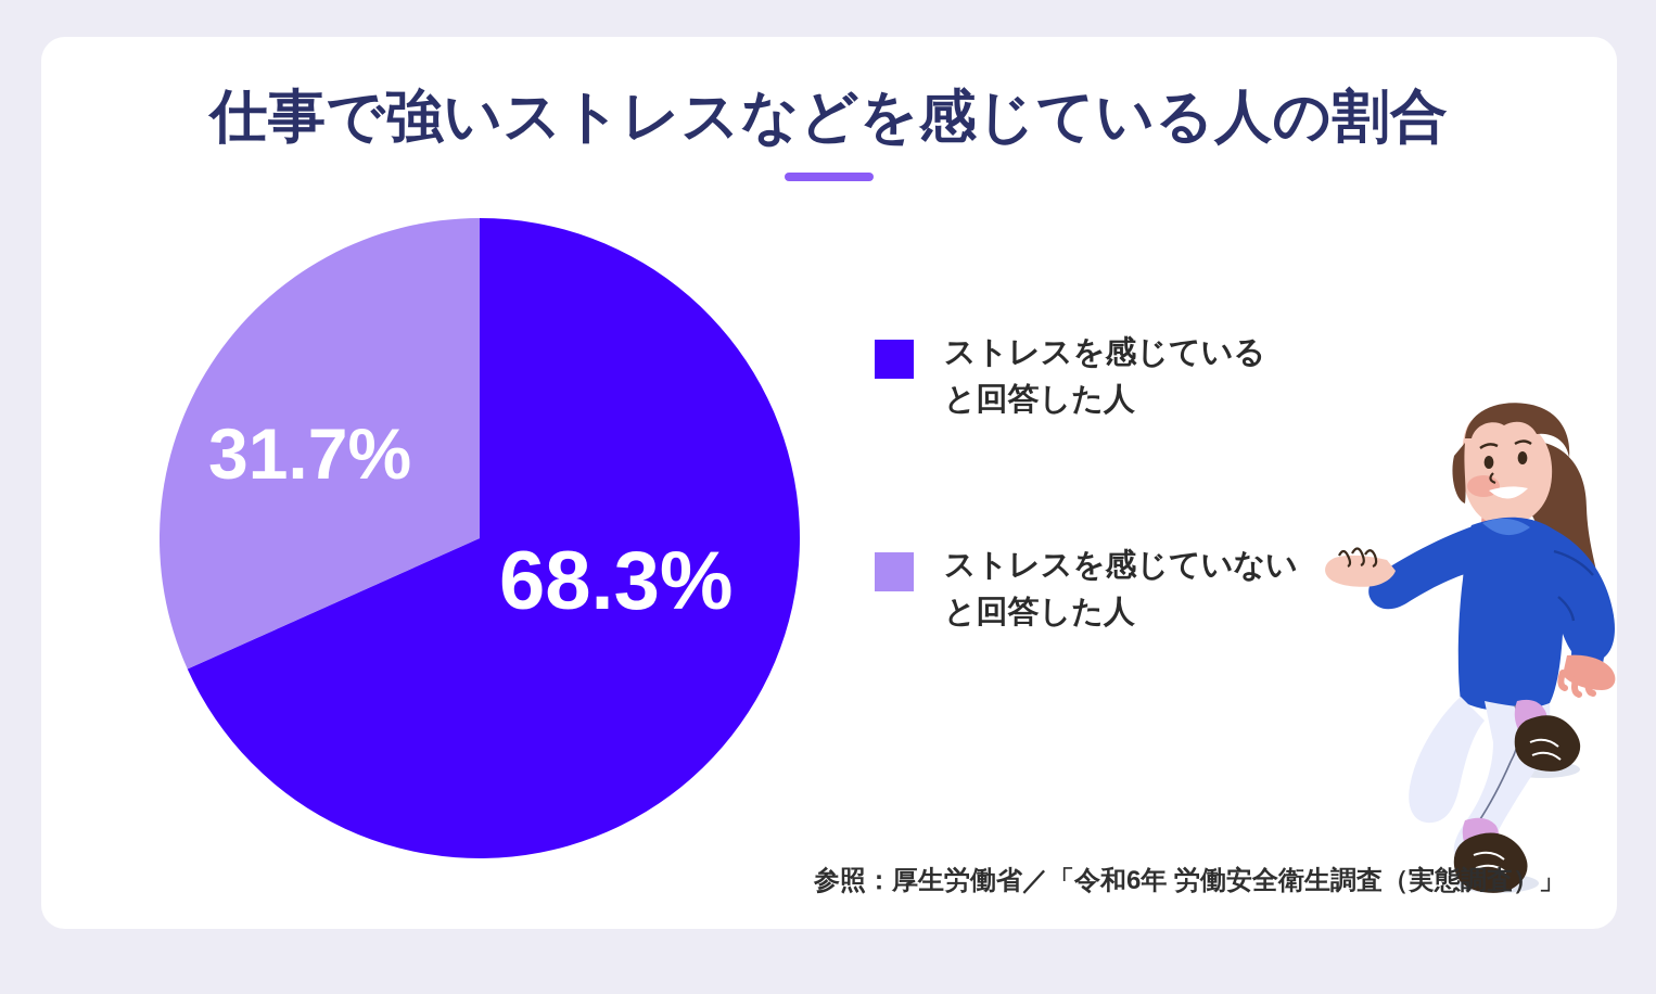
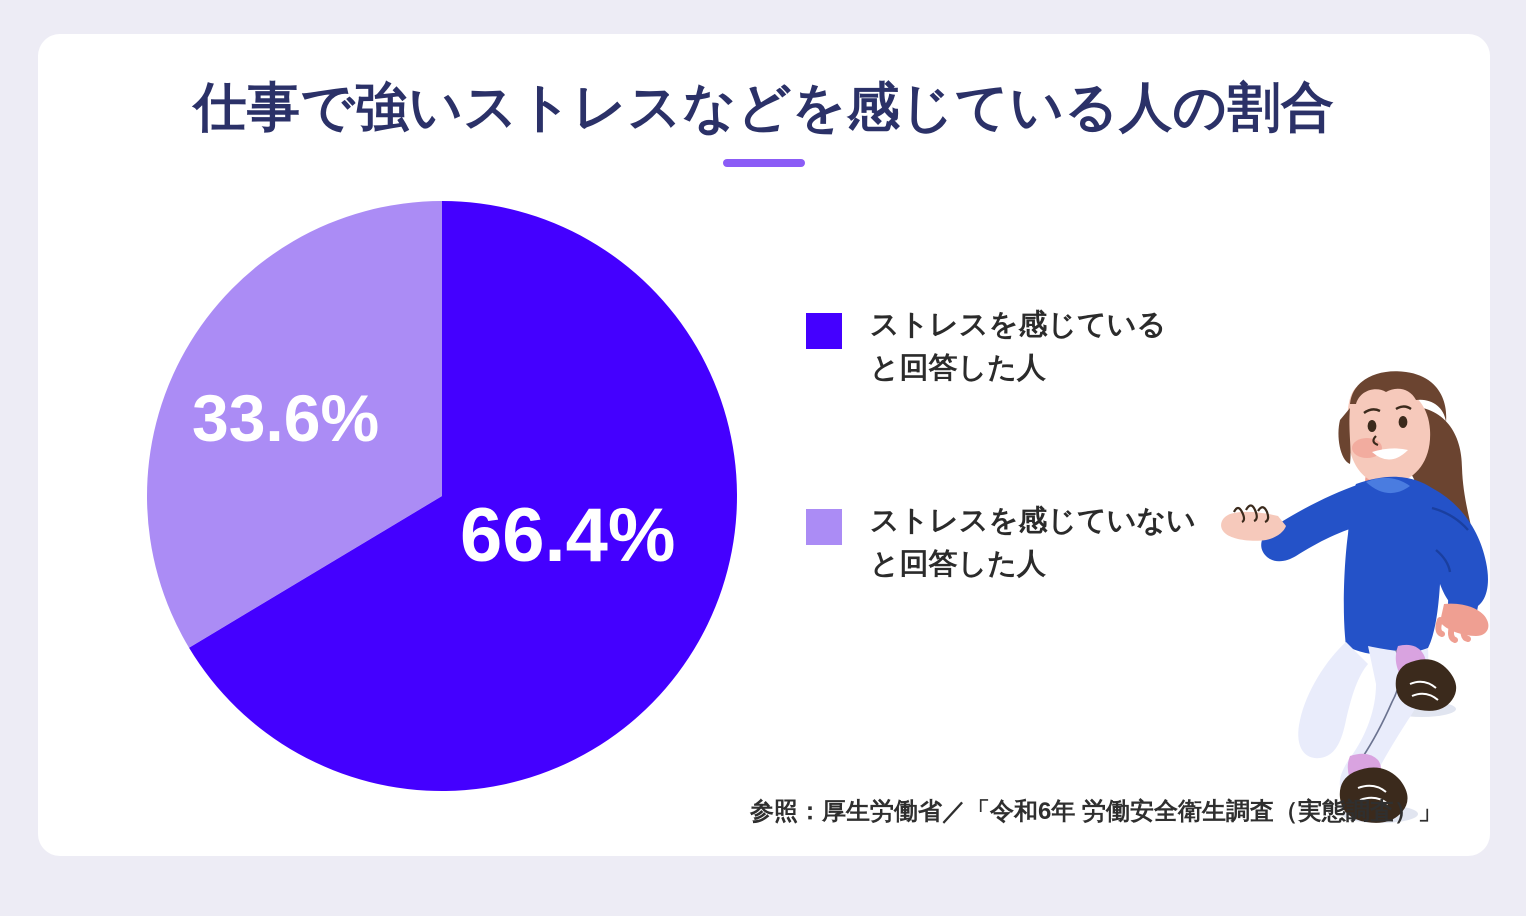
ストレスを感じていると回答した人: 68.3% -> 66.4%
ストレスを感じていないと回答した人: 31.7% -> 33.6%
